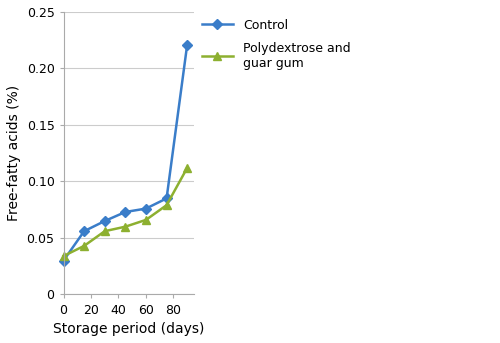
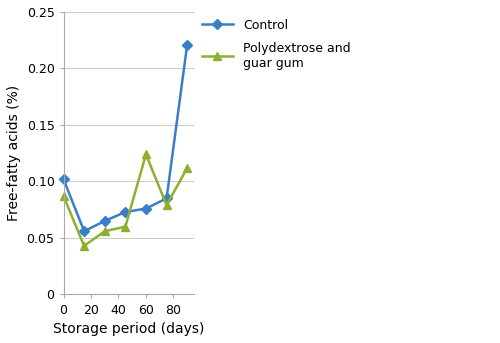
Control/0: 0.030 -> 0.102
Polydextrose and guar gum/0: 0.034 -> 0.087
Polydextrose and guar gum/60: 0.066 -> 0.124
